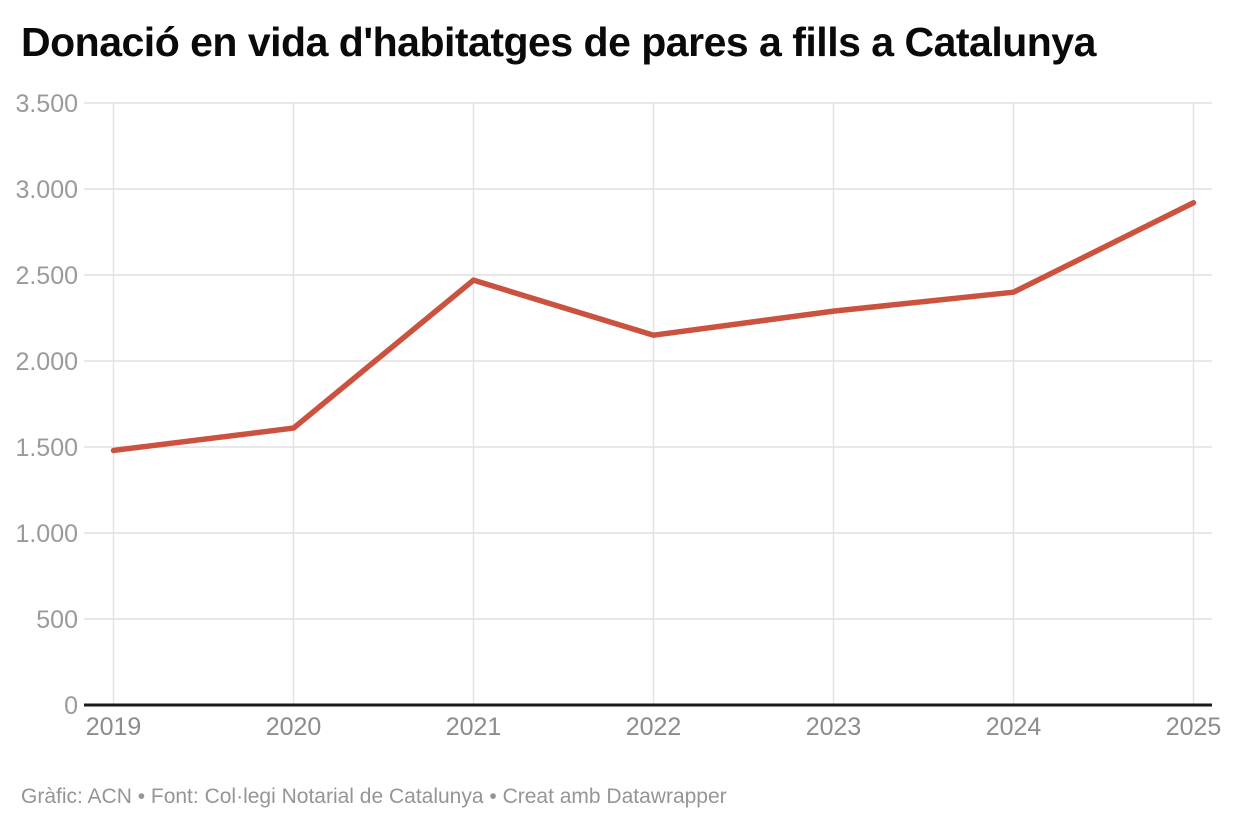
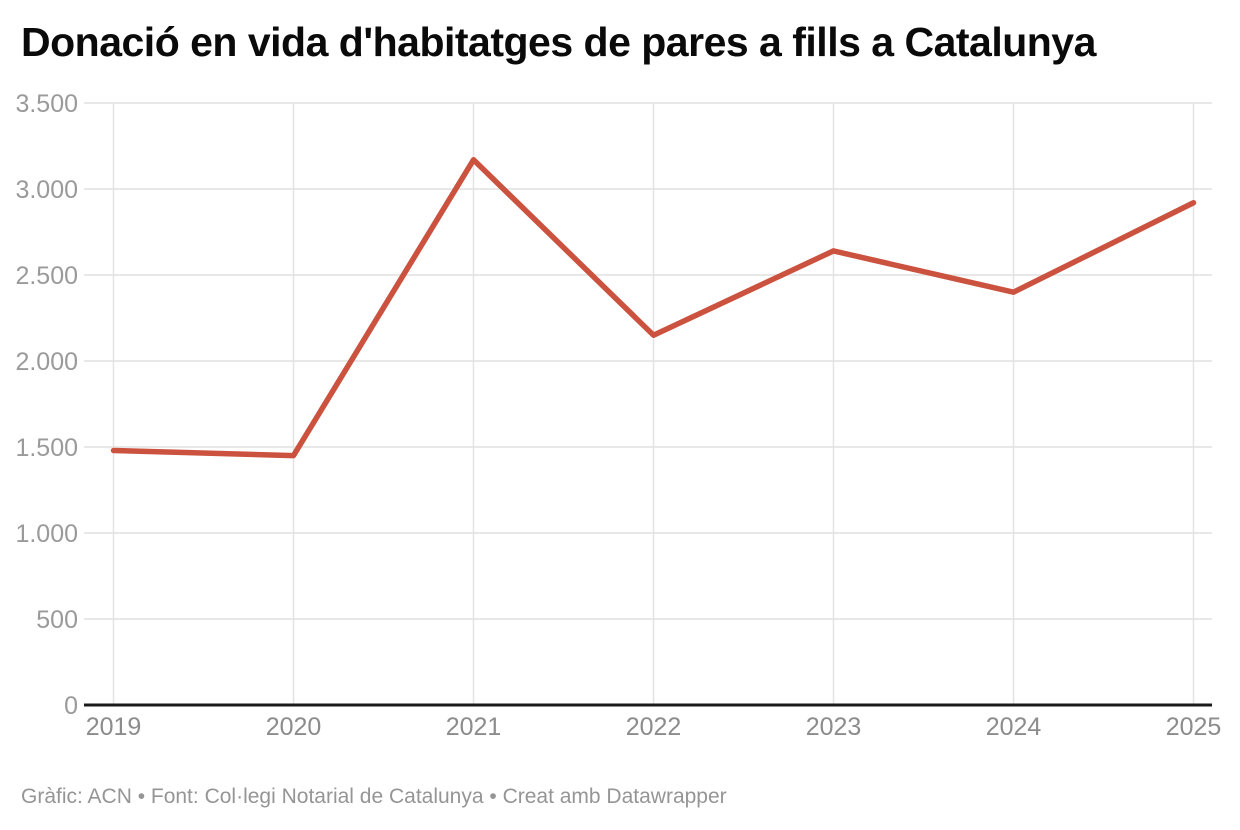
2020: 1610 -> 1450
2021: 2470 -> 3170
2023: 2290 -> 2640
